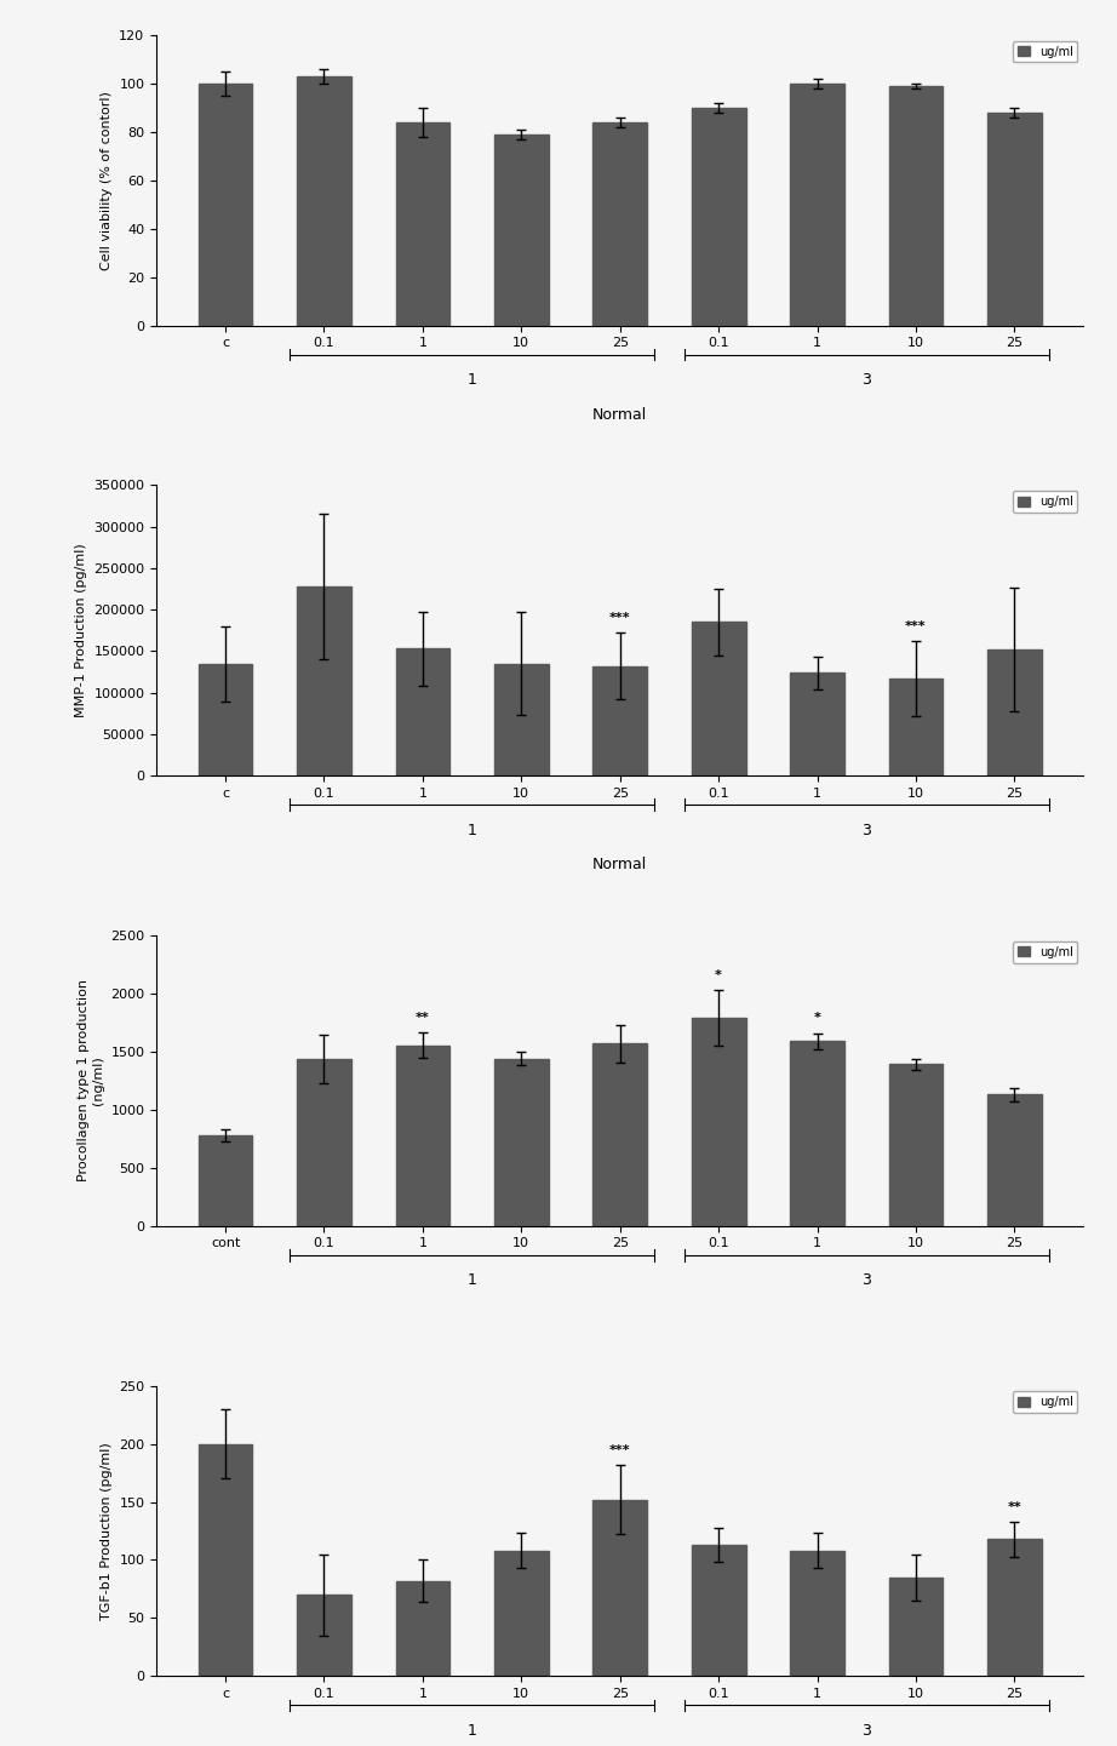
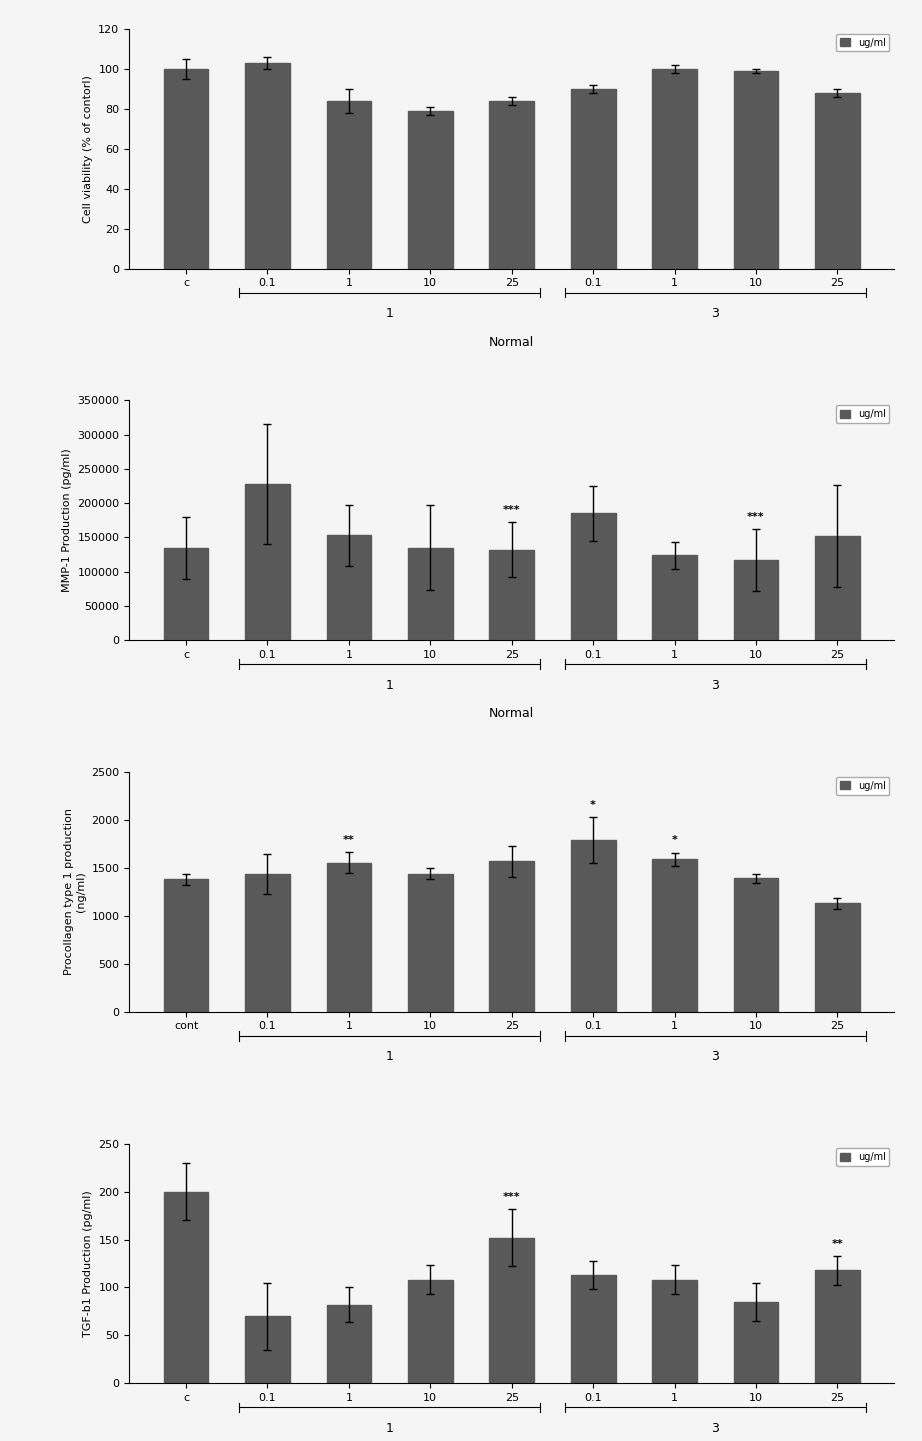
cont: 780 -> 1380
